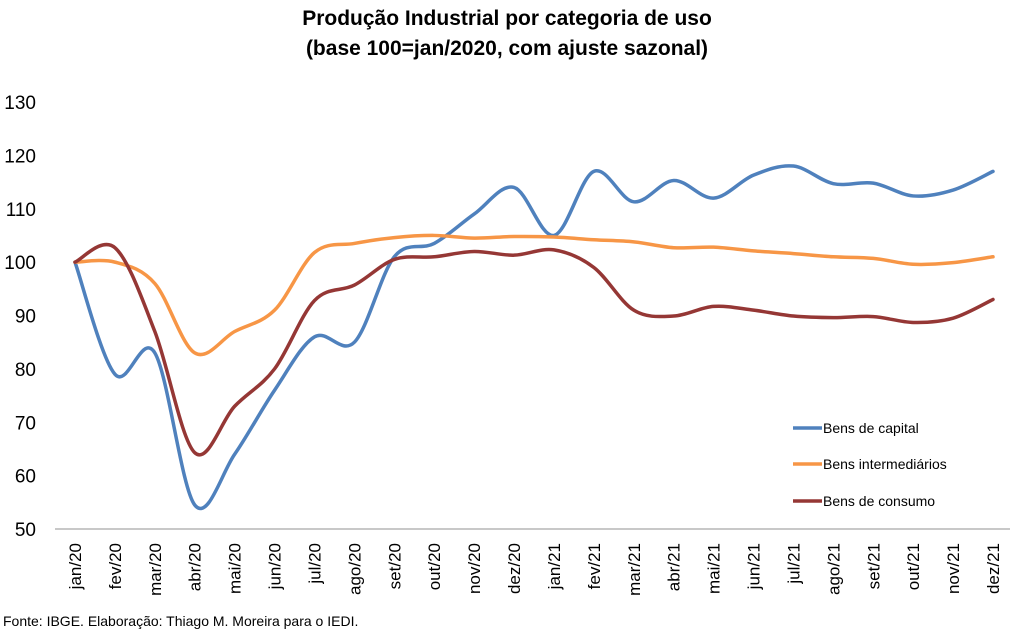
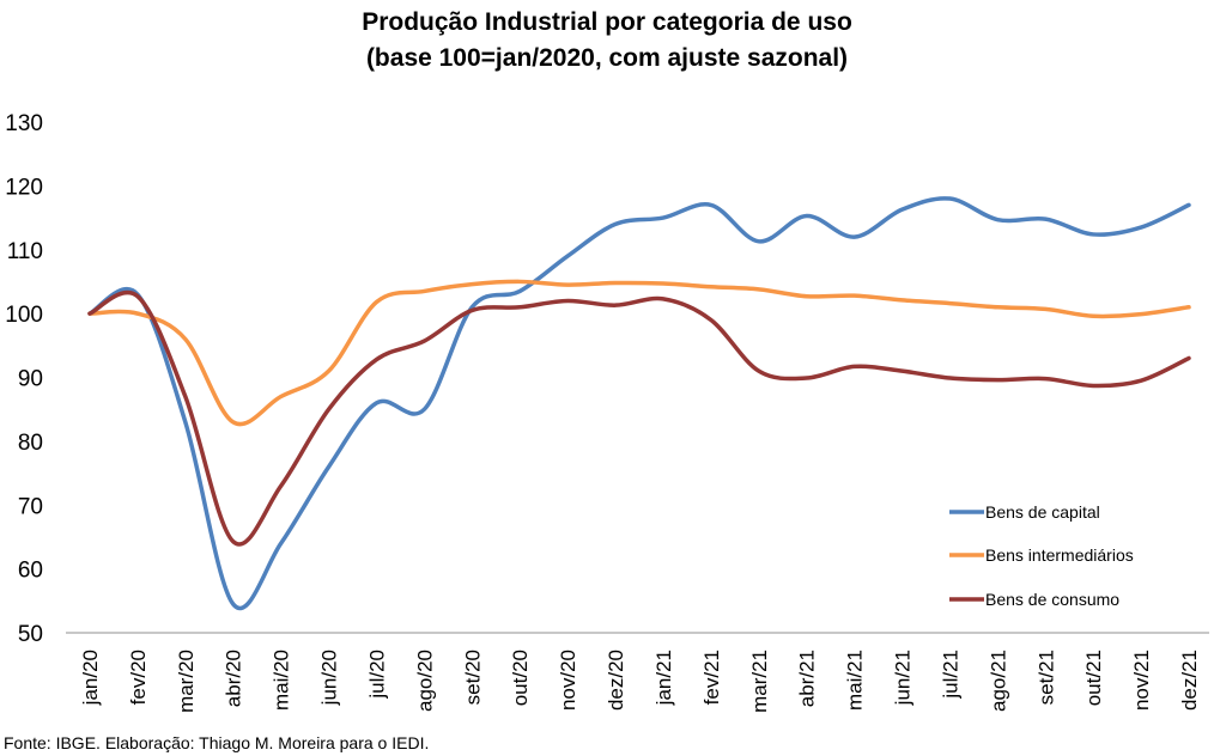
Bens de capital/fev/20: 79 -> 103
Bens de consumo/jun/20: 80 -> 85
Bens de capital/jan/21: 105 -> 115
